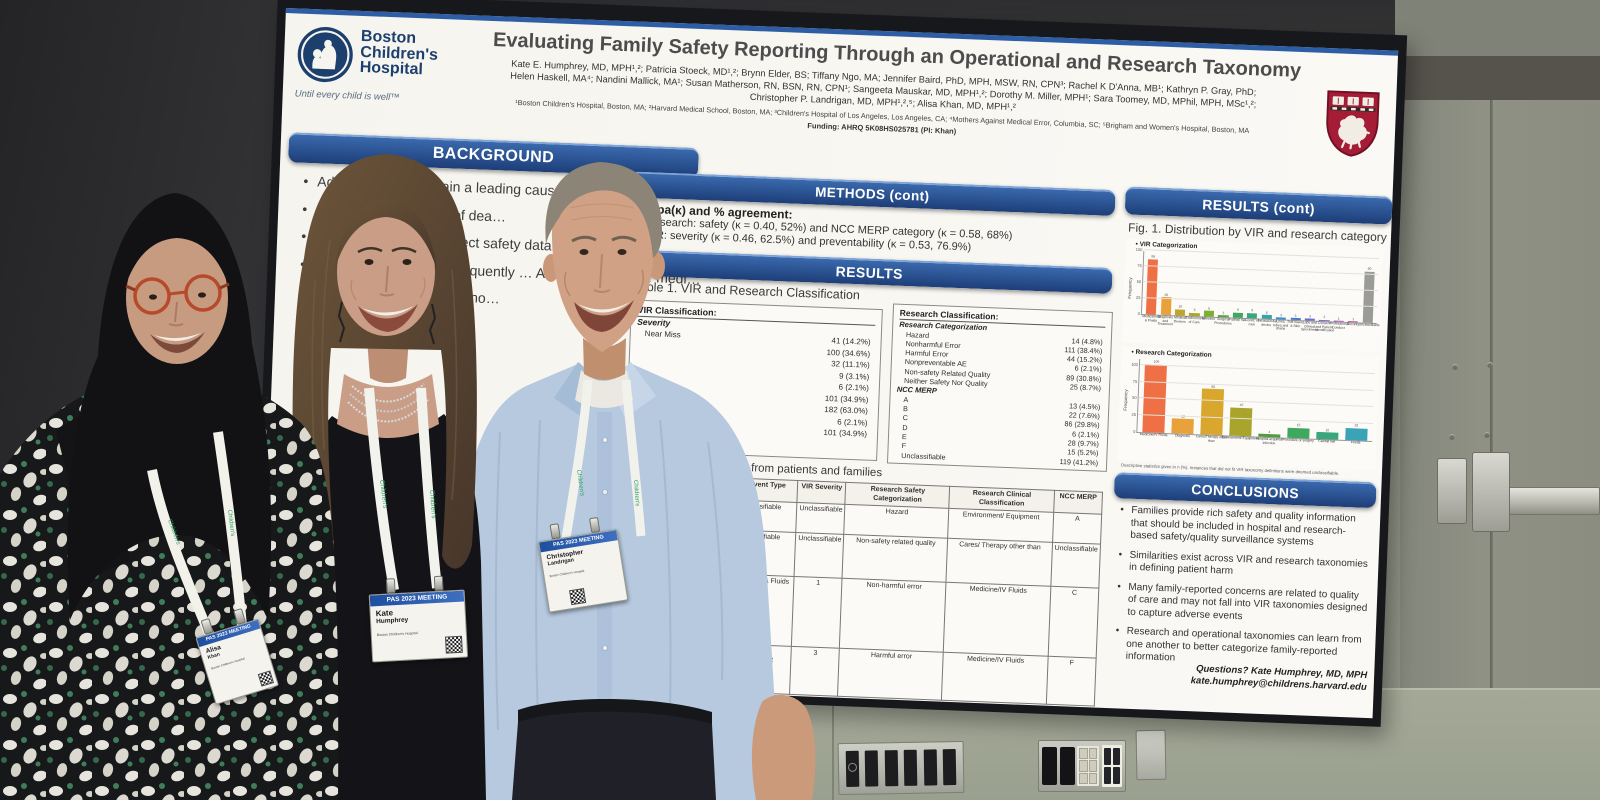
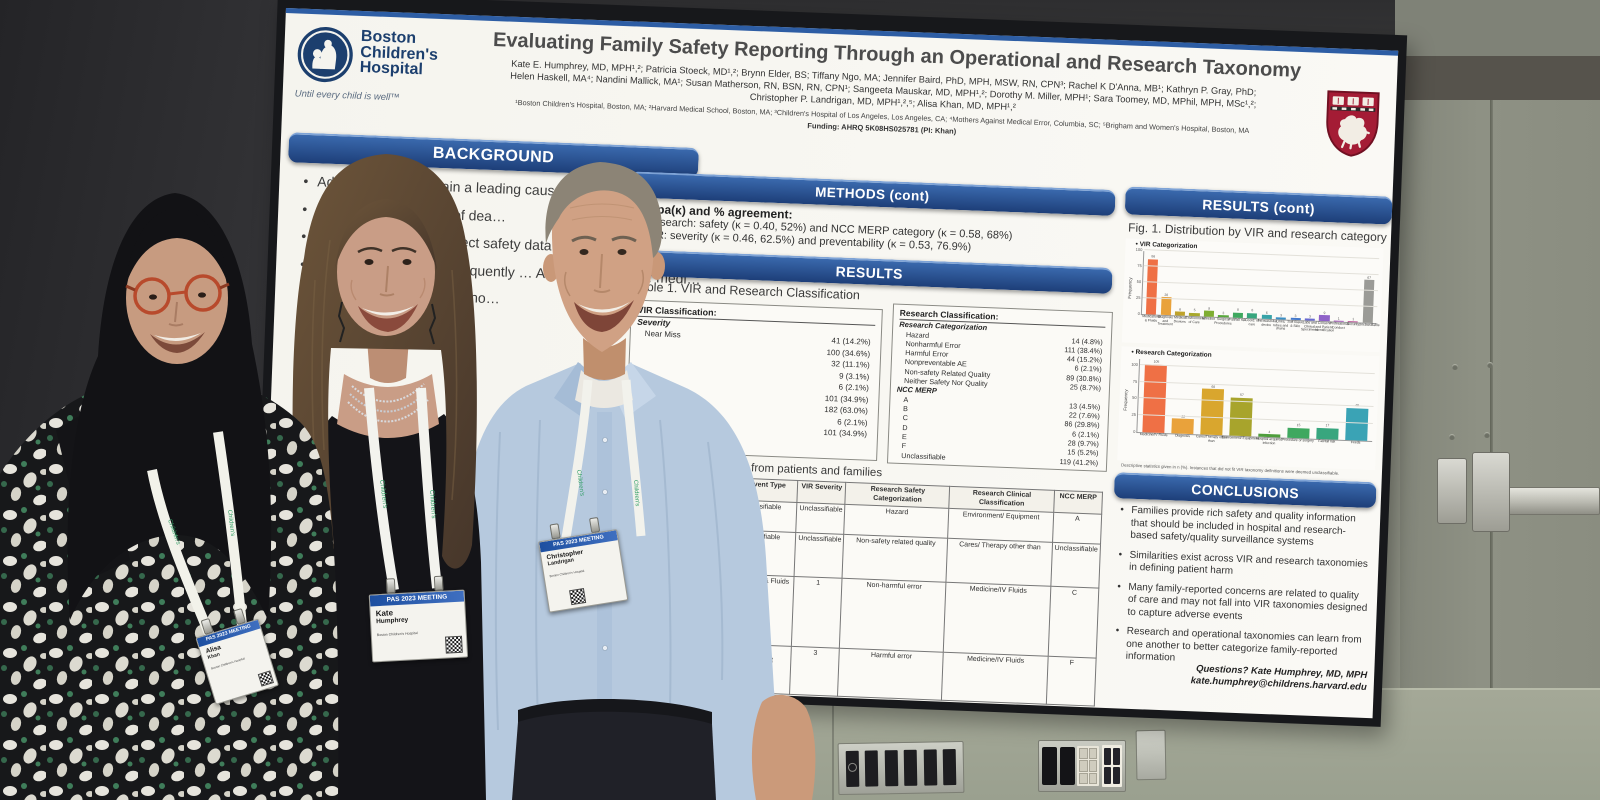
VIR Categorization/Medical Devices: 10 -> 6
VIR Categorization/Consent and Patient Identification: 2 -> 9
VIR Categorization/Unclassifiable: 80 -> 67
Research Categorization/Environment/ Equipment: 42 -> 57
Research Categorization/Fall/fall risk: 10 -> 17
Research Categorization/Feeds: 18 -> 48
